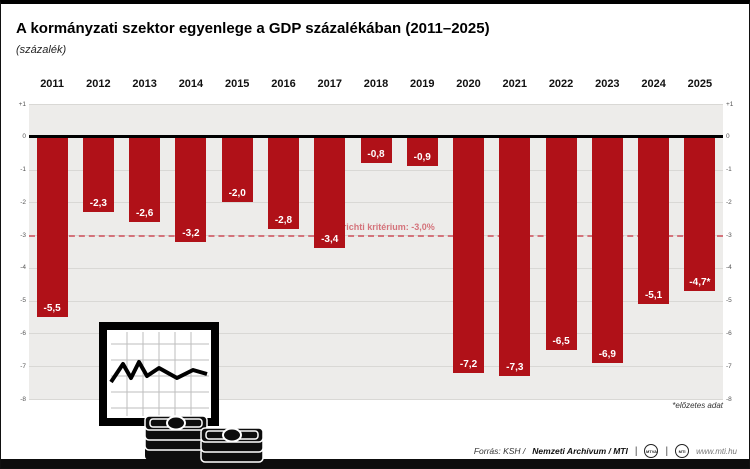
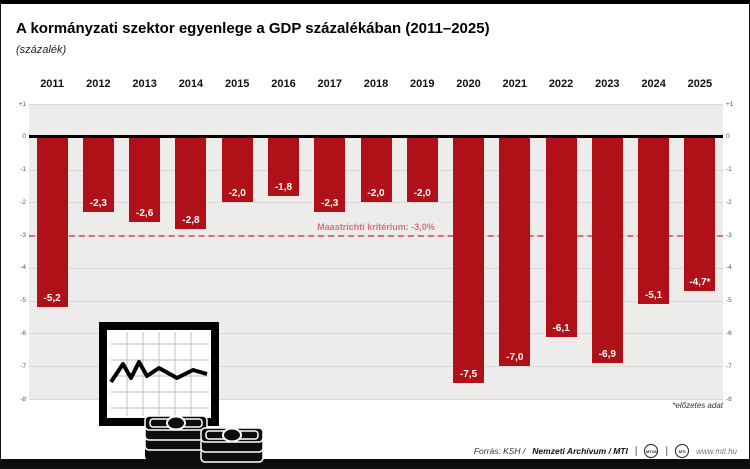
2011: -5,5 -> -5,2
2014: -3,2 -> -2,8
2016: -2,8 -> -1,8
2017: -3,4 -> -2,3
2018: -0,8 -> -2,0
2019: -0,9 -> -2,0
2020: -7,2 -> -7,5
2021: -7,3 -> -7,0
2022: -6,5 -> -6,1
